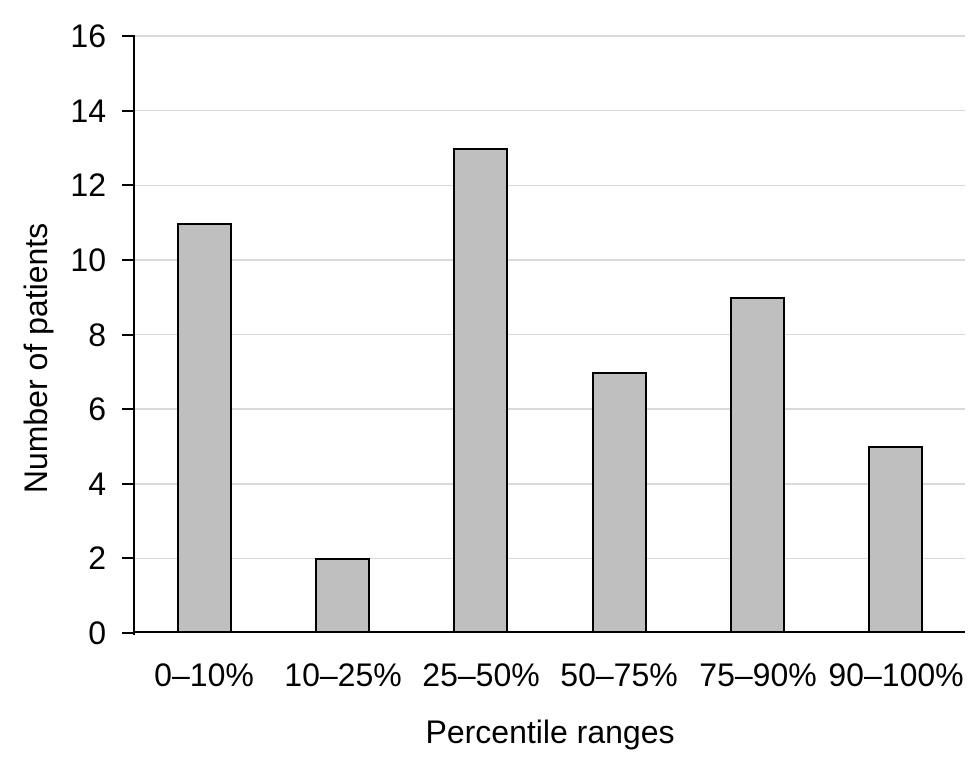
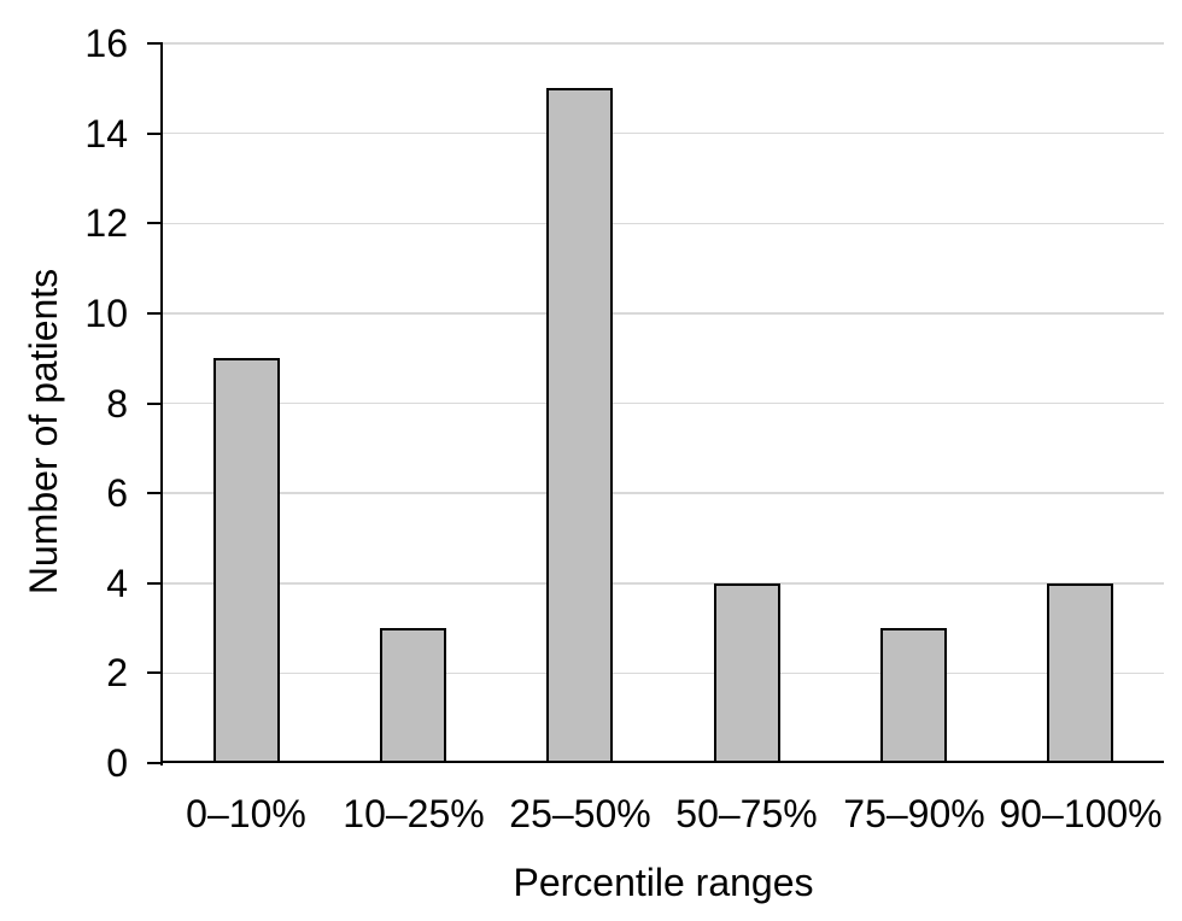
0–10%: 11 -> 9
10–25%: 2 -> 3
25–50%: 13 -> 15
50–75%: 7 -> 4
75–90%: 9 -> 3
90–100%: 5 -> 4
